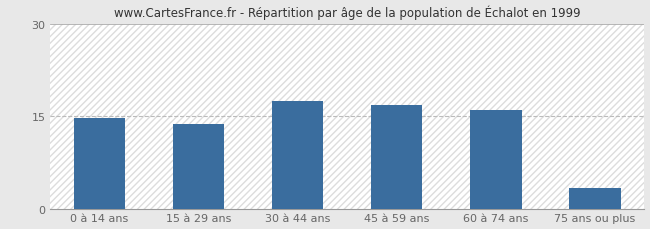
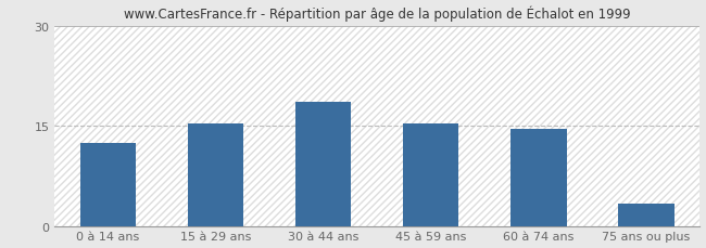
0 à 14 ans: 14.7 -> 12.4
15 à 29 ans: 13.8 -> 15.4
30 à 44 ans: 17.6 -> 18.6
45 à 59 ans: 16.8 -> 15.4
60 à 74 ans: 16.1 -> 14.6
